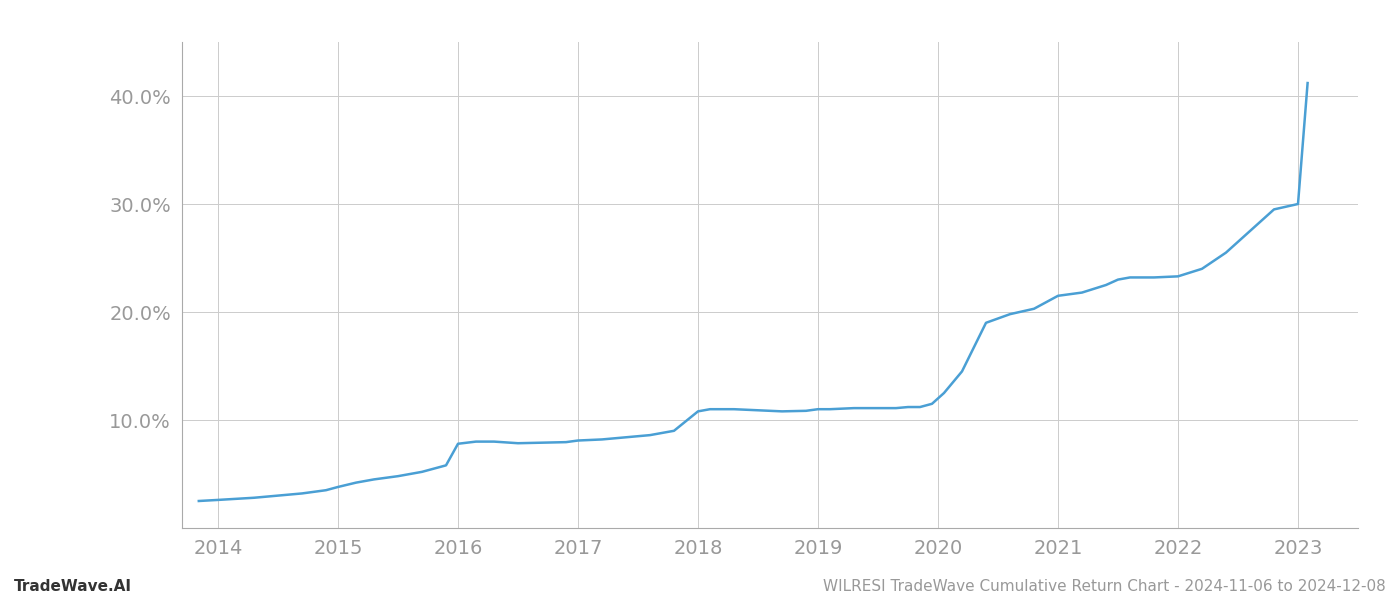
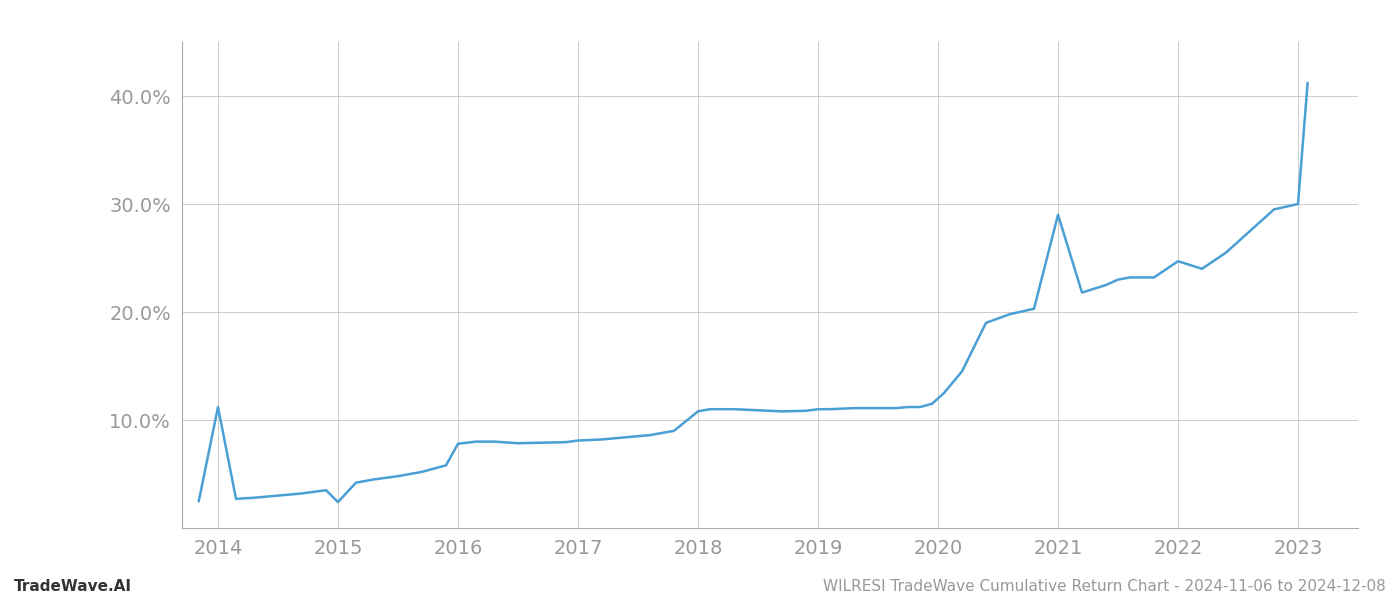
2014: 2.6% -> 11.2%
2015: 3.8% -> 2.4%
2021: 21.5% -> 29.0%
2022: 23.3% -> 24.7%
